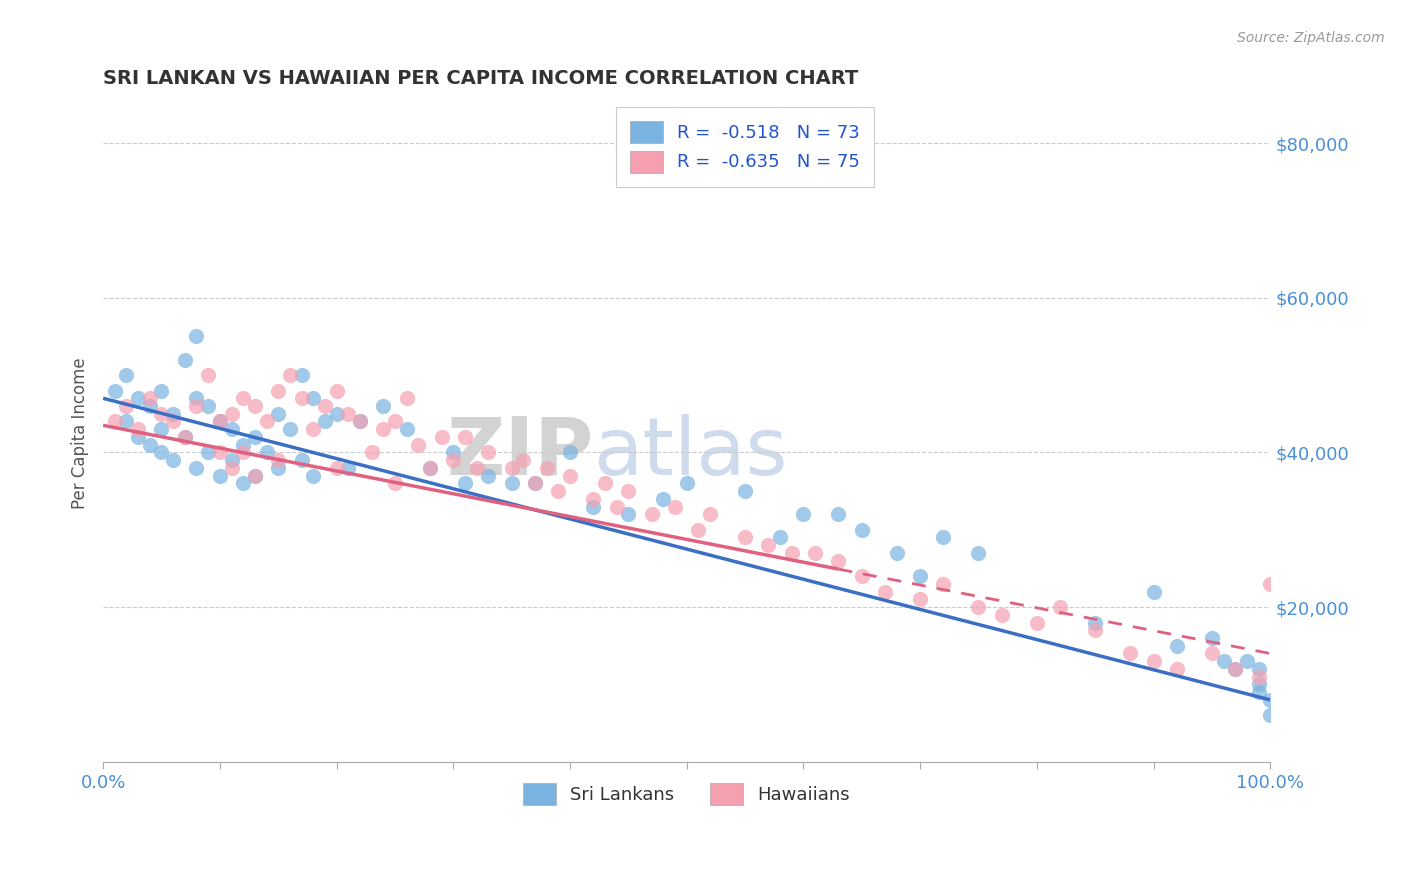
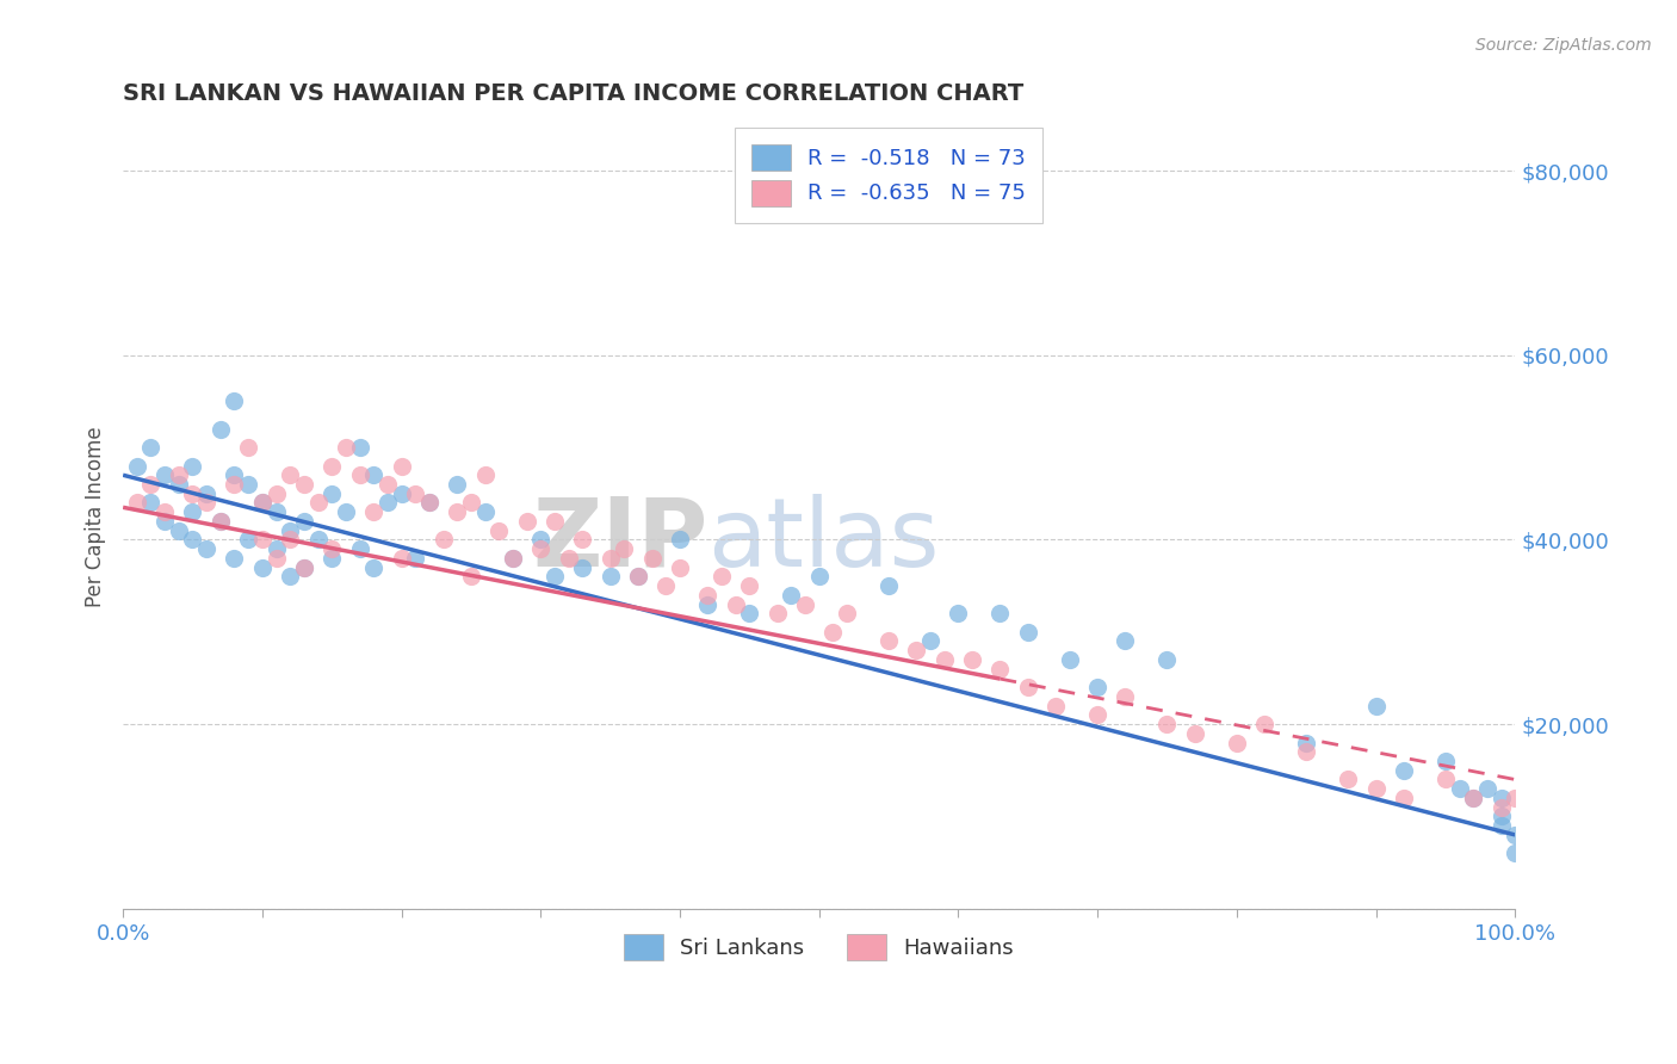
Hawaiians/100.0%: $23,000 -> $12,000
